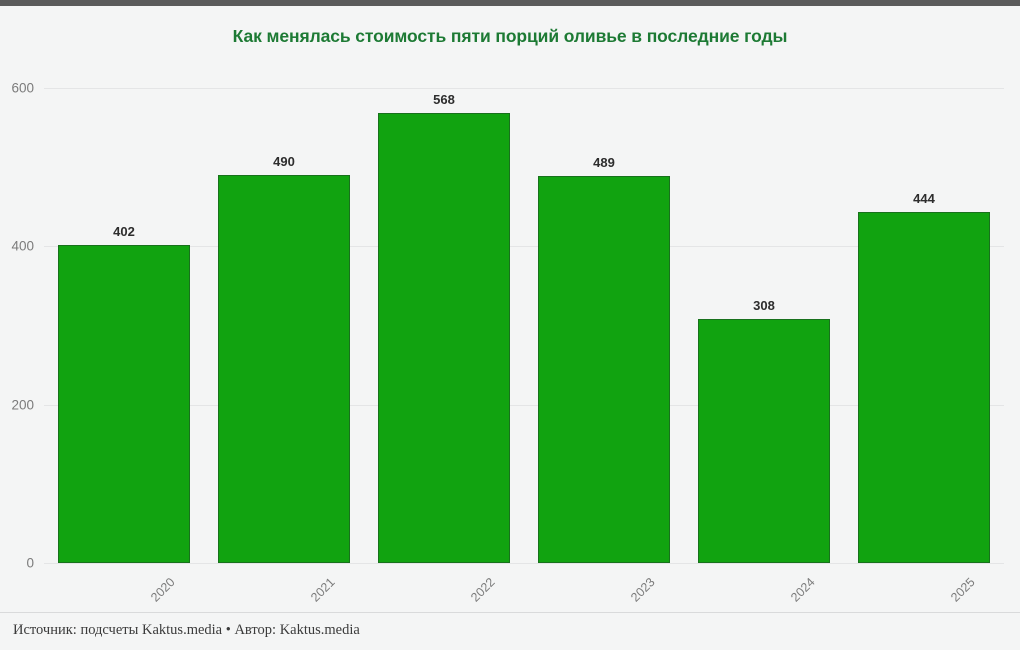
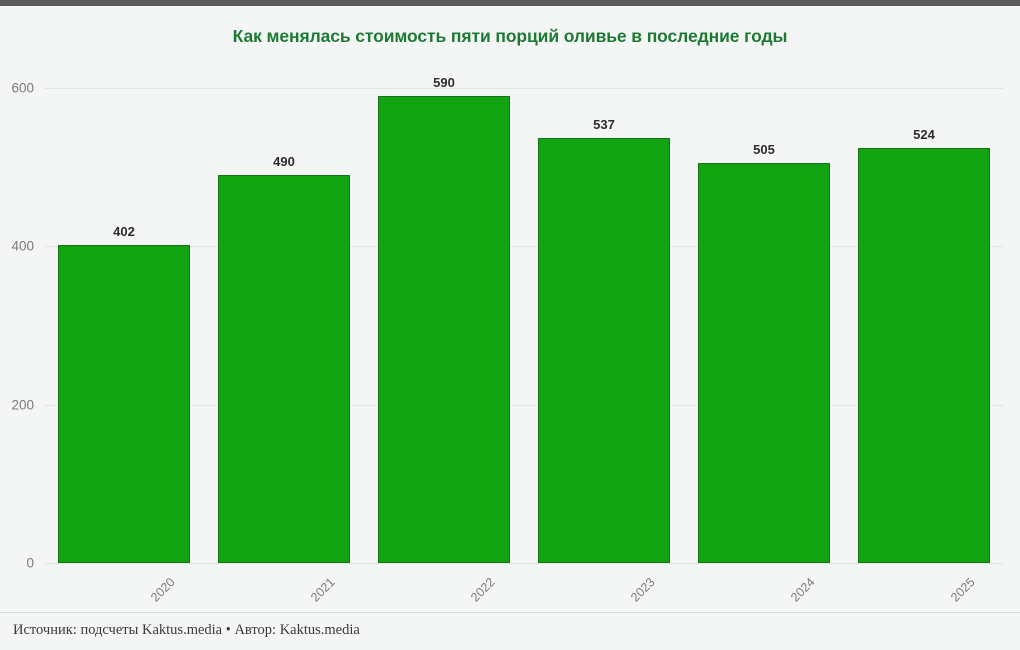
2022: 568 -> 590
2023: 489 -> 537
2024: 308 -> 505
2025: 444 -> 524
